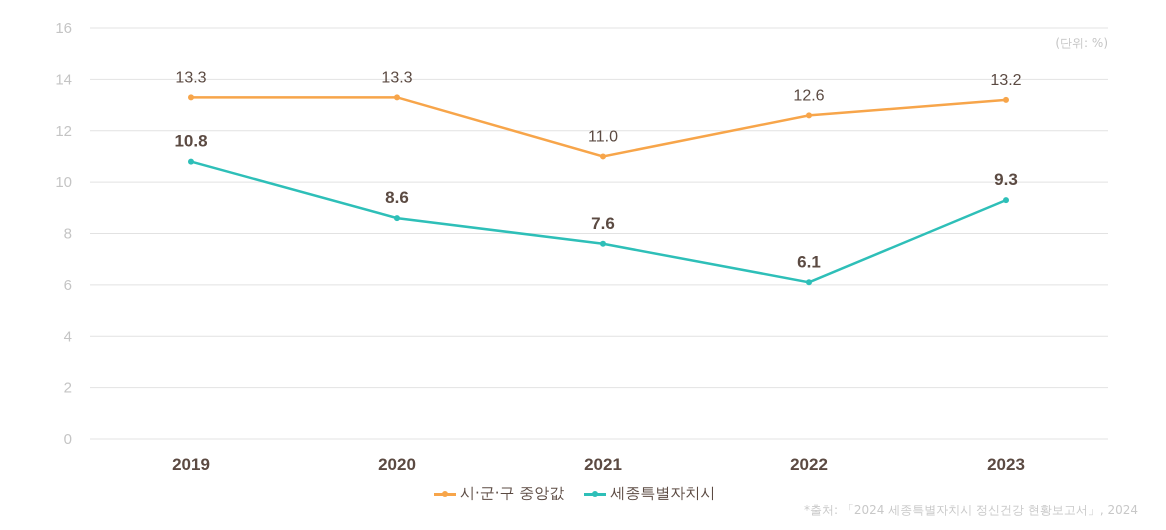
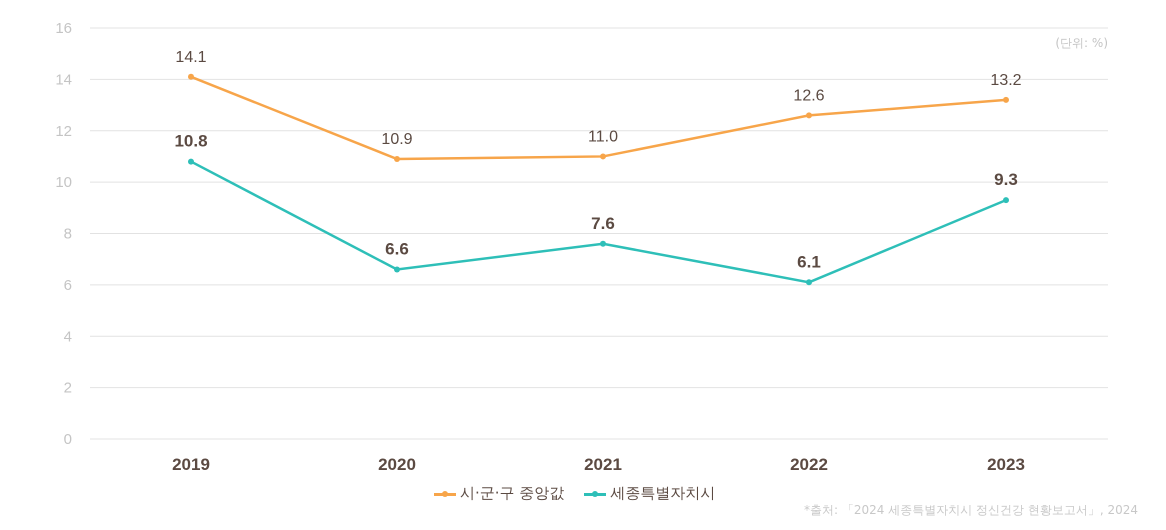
시·군·구 중앙값/2019: 13.3 -> 14.1
시·군·구 중앙값/2020: 13.3 -> 10.9
세종특별자치시/2020: 8.6 -> 6.6
